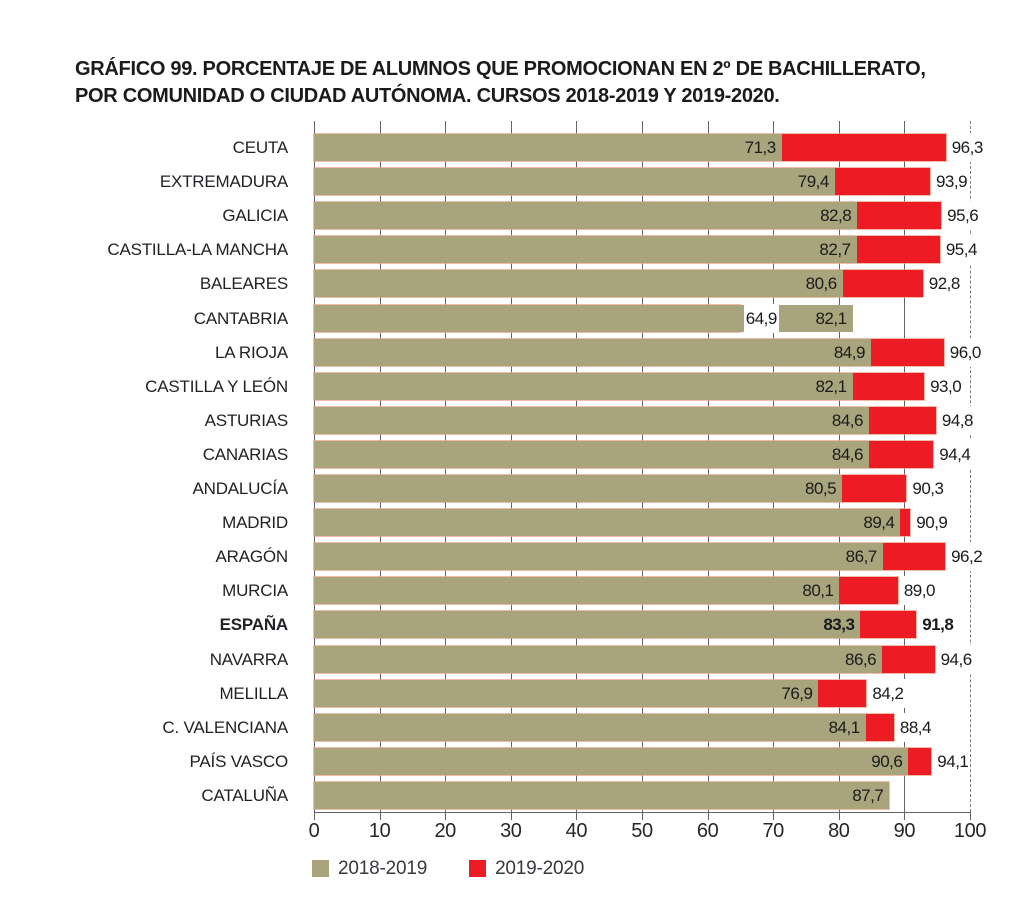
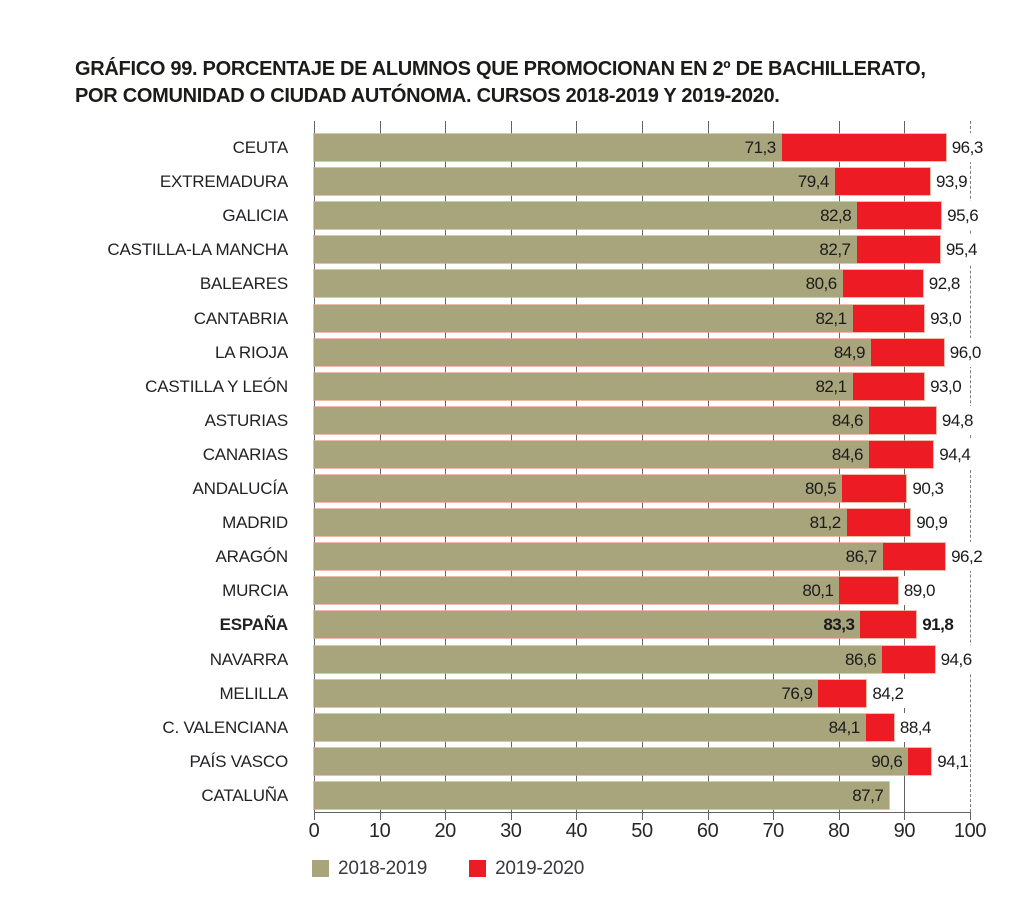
2019-2020/CANTABRIA: 64,9 -> 93,0
2018-2019/MADRID: 89,4 -> 81,2
